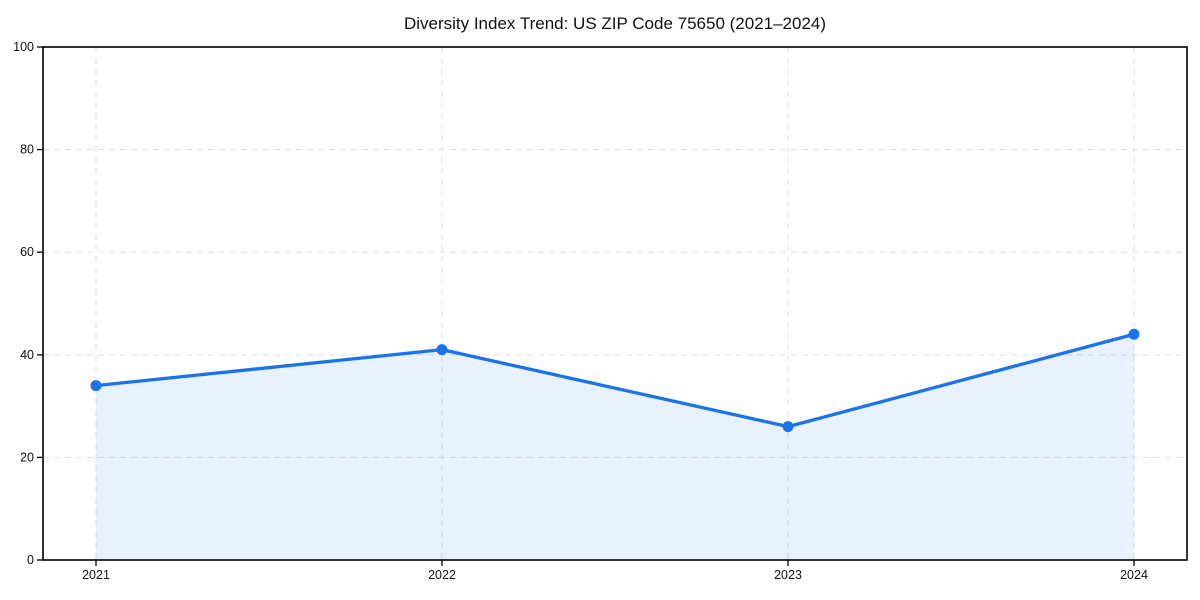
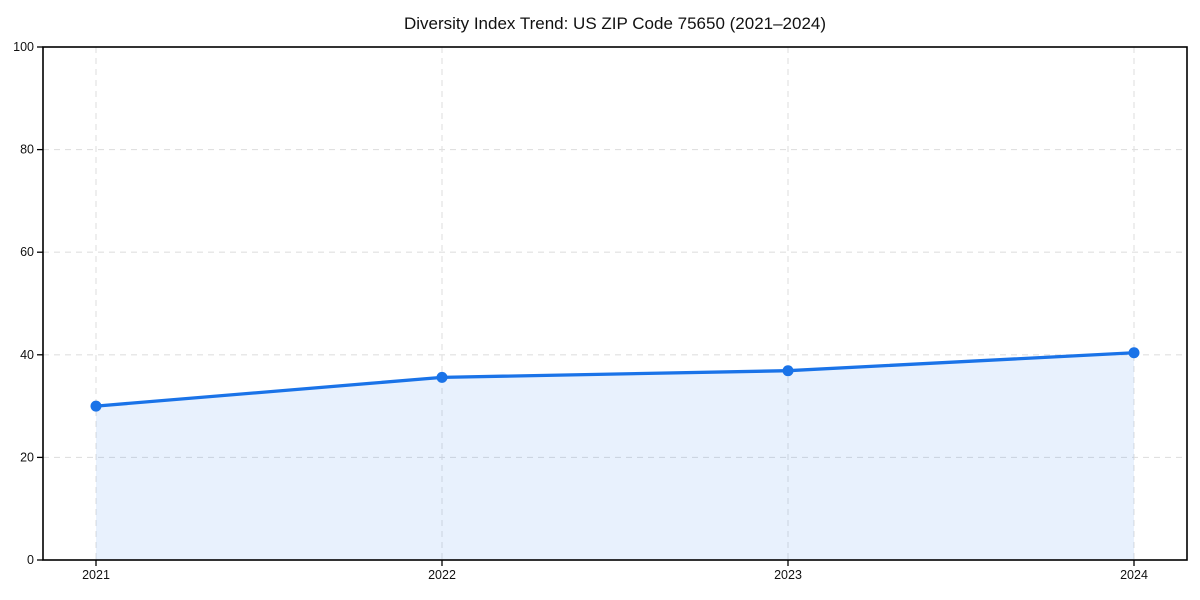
2021: 34 -> 30
2022: 41 -> 36
2023: 26 -> 37
2024: 44 -> 40
